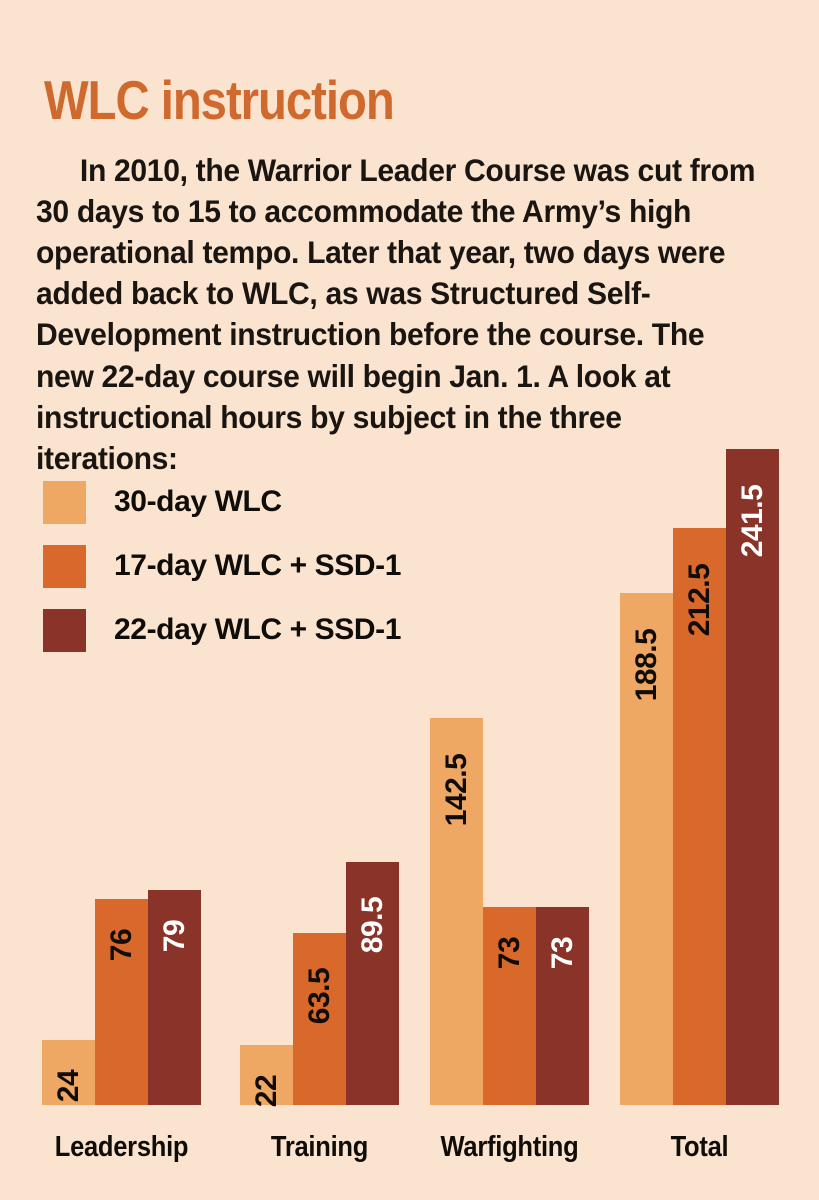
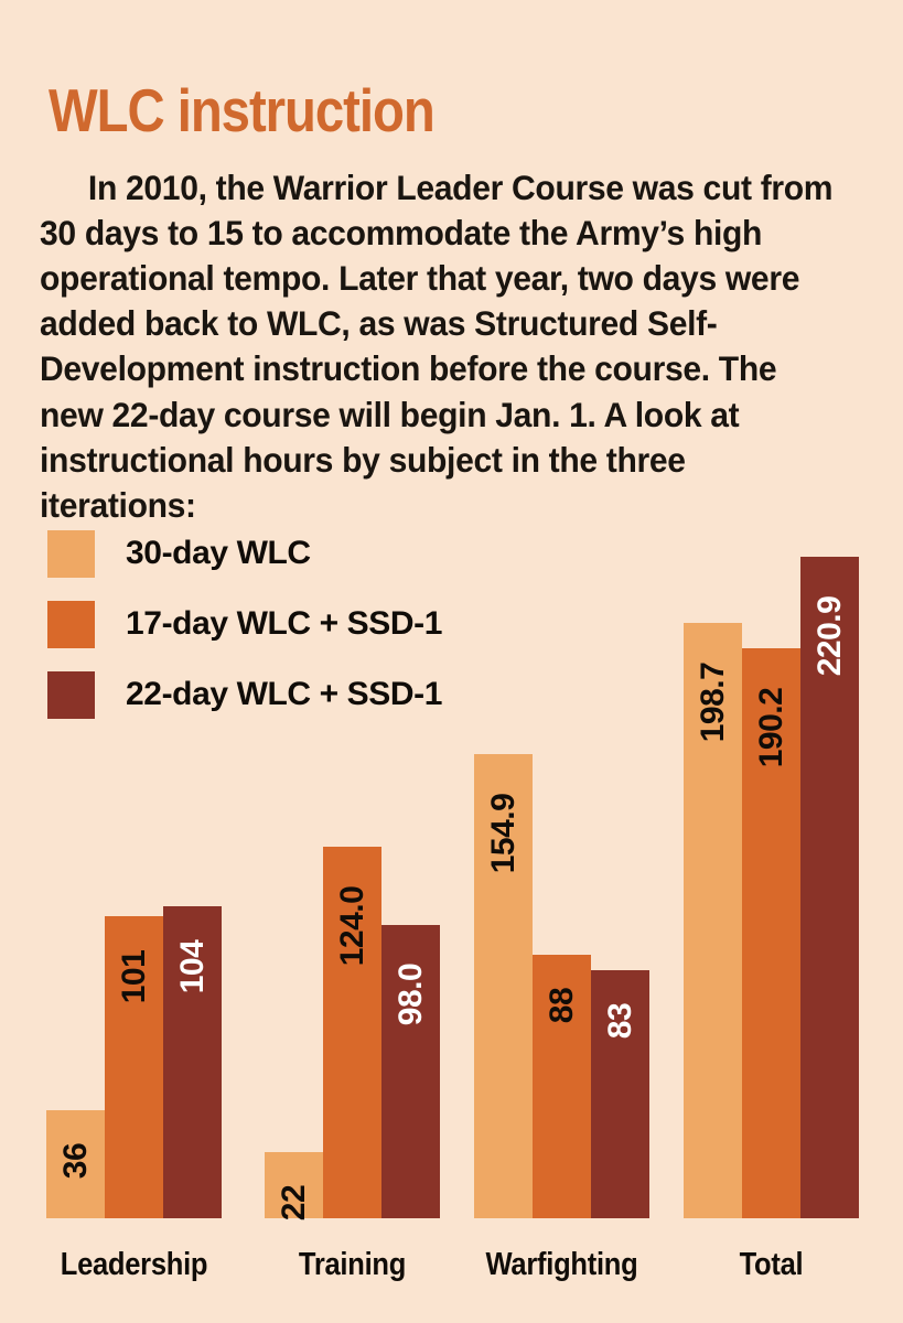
30-day WLC/Leadership: 24 -> 36
17-day WLC + SSD-1/Leadership: 76 -> 101
22-day WLC + SSD-1/Leadership: 79 -> 104
17-day WLC + SSD-1/Training: 63.5 -> 124.0
22-day WLC + SSD-1/Training: 89.5 -> 98.0
30-day WLC/Warfighting: 142.5 -> 154.9
17-day WLC + SSD-1/Warfighting: 73 -> 88
22-day WLC + SSD-1/Warfighting: 73 -> 83
30-day WLC/Total: 188.5 -> 198.7
17-day WLC + SSD-1/Total: 212.5 -> 190.2
22-day WLC + SSD-1/Total: 241.5 -> 220.9
